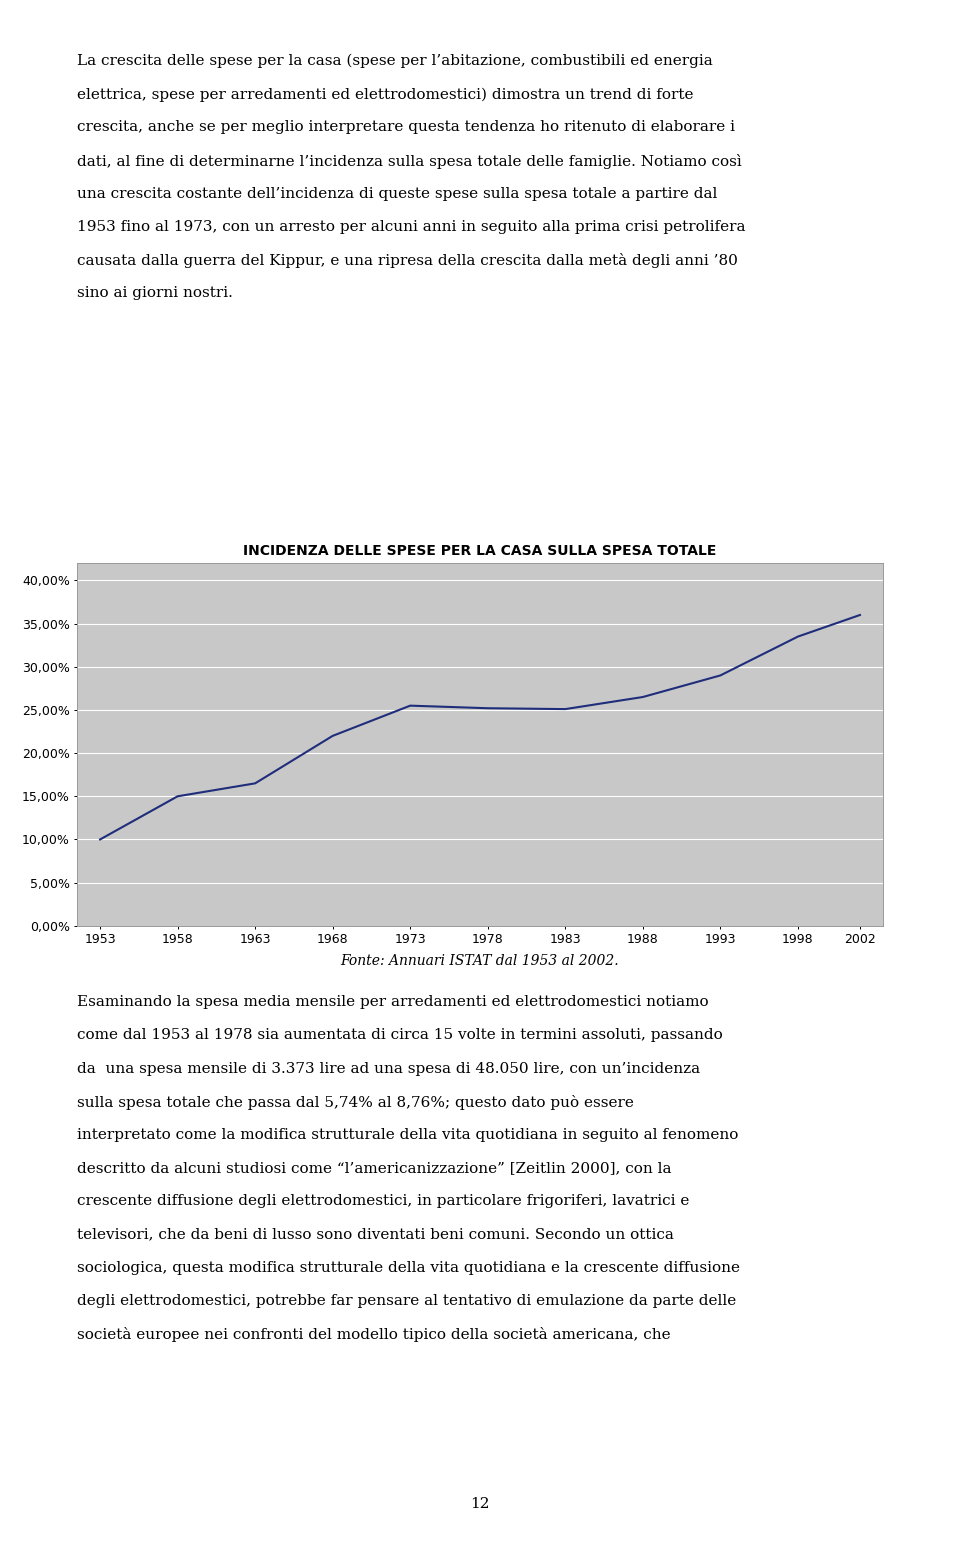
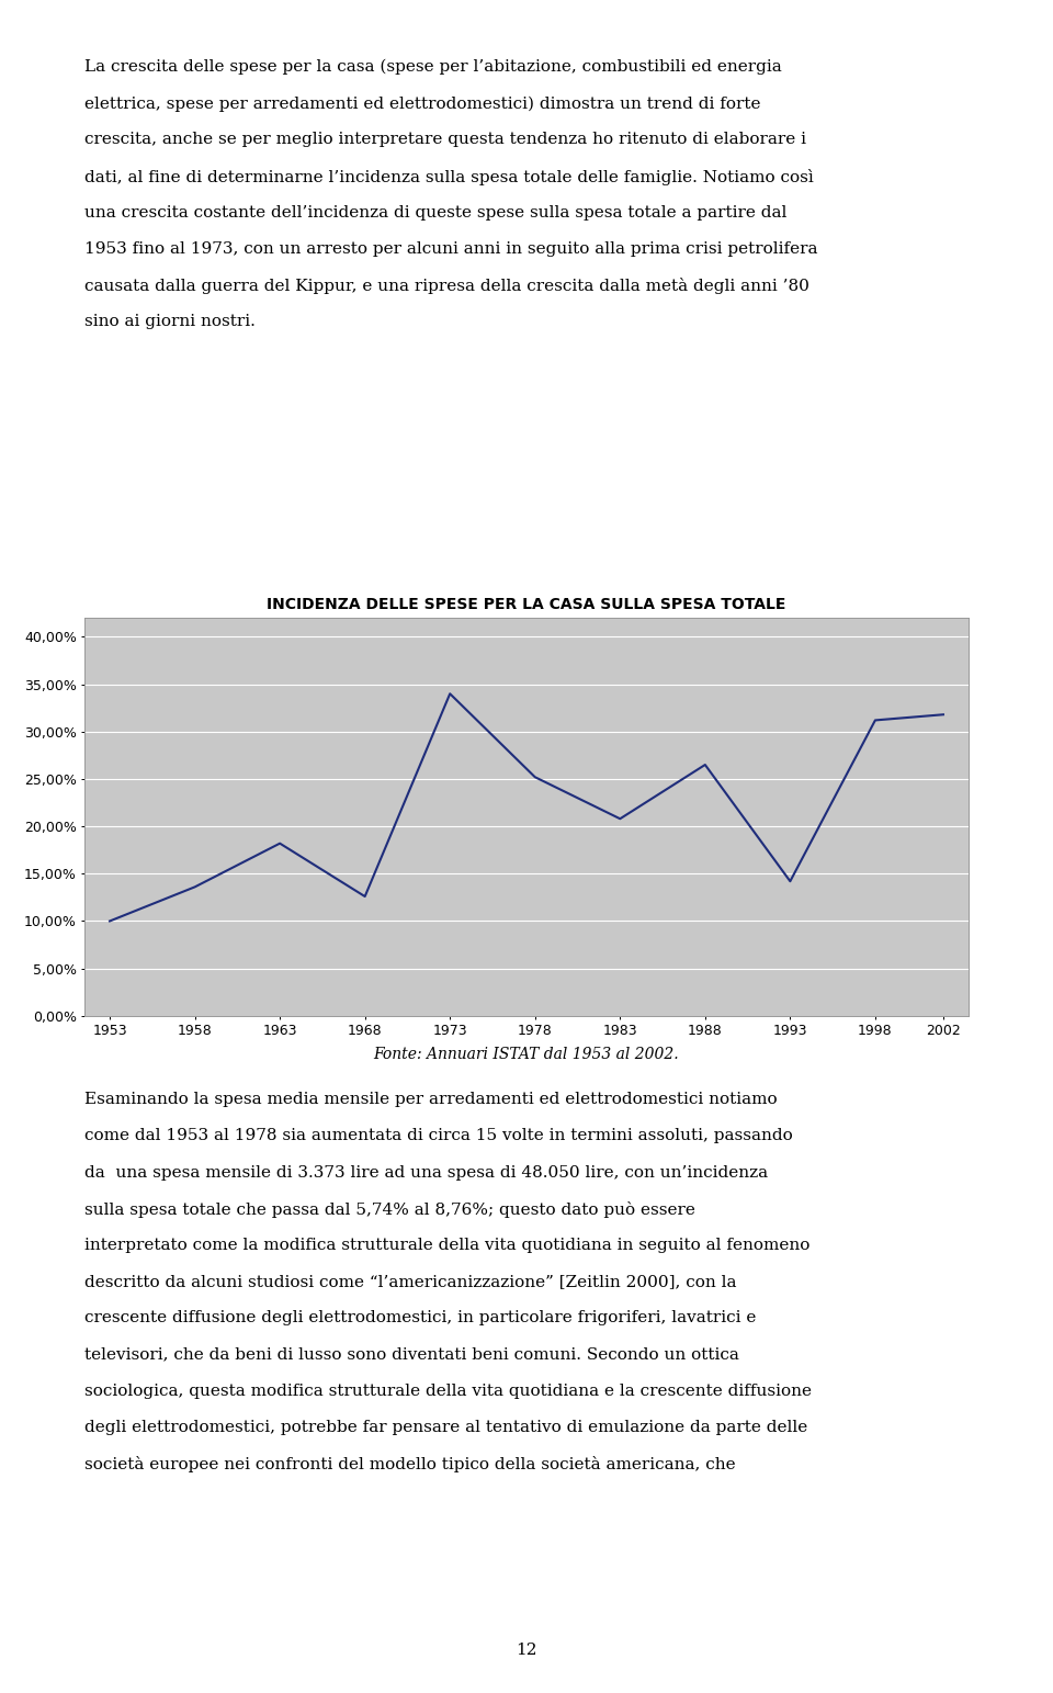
1958: 15,0% -> 13,6%
1963: 16,5% -> 18,2%
1968: 22,0% -> 12,6%
1973: 25,5% -> 34,0%
1983: 25,1% -> 20,8%
1993: 29,0% -> 14,2%
1998: 33,5% -> 31,2%
2002: 36,0% -> 31,8%
